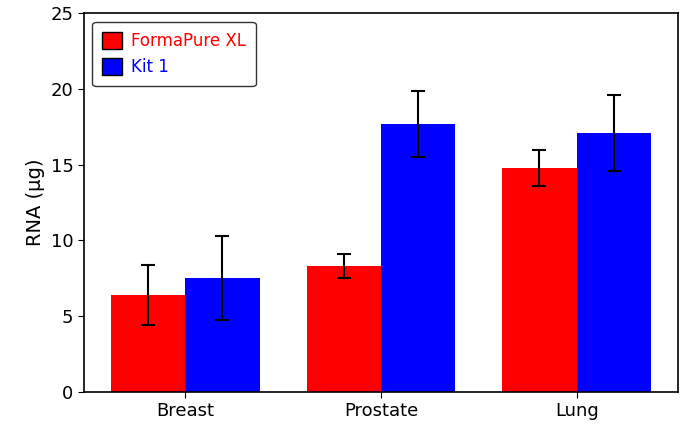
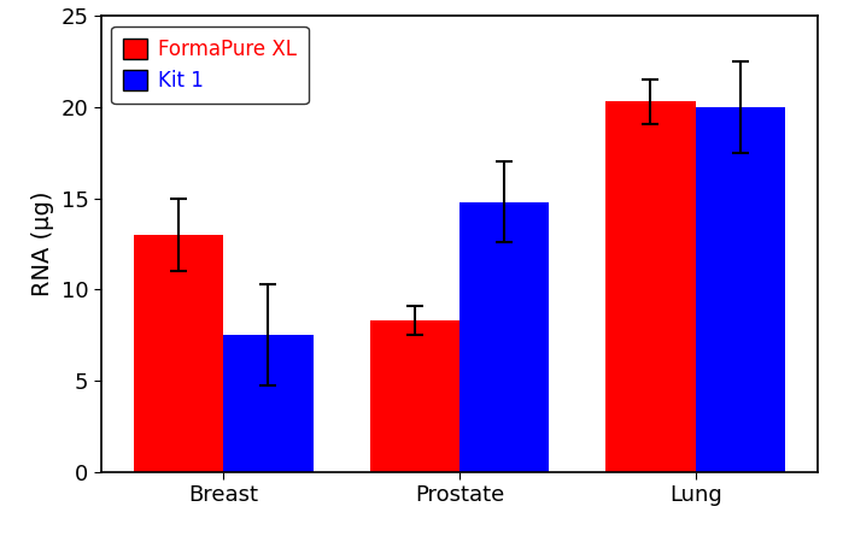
FormaPure XL/Breast: 6.4 -> 13.0
Kit 1/Prostate: 17.7 -> 14.8
FormaPure XL/Lung: 14.8 -> 20.3
Kit 1/Lung: 17.1 -> 20.0
